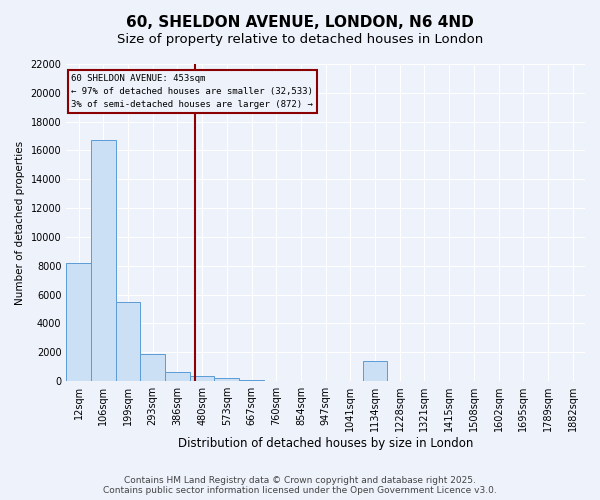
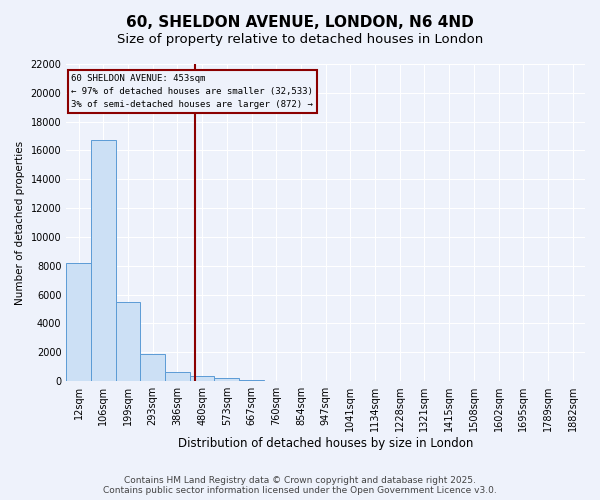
1134sqm: 1400 -> 0
